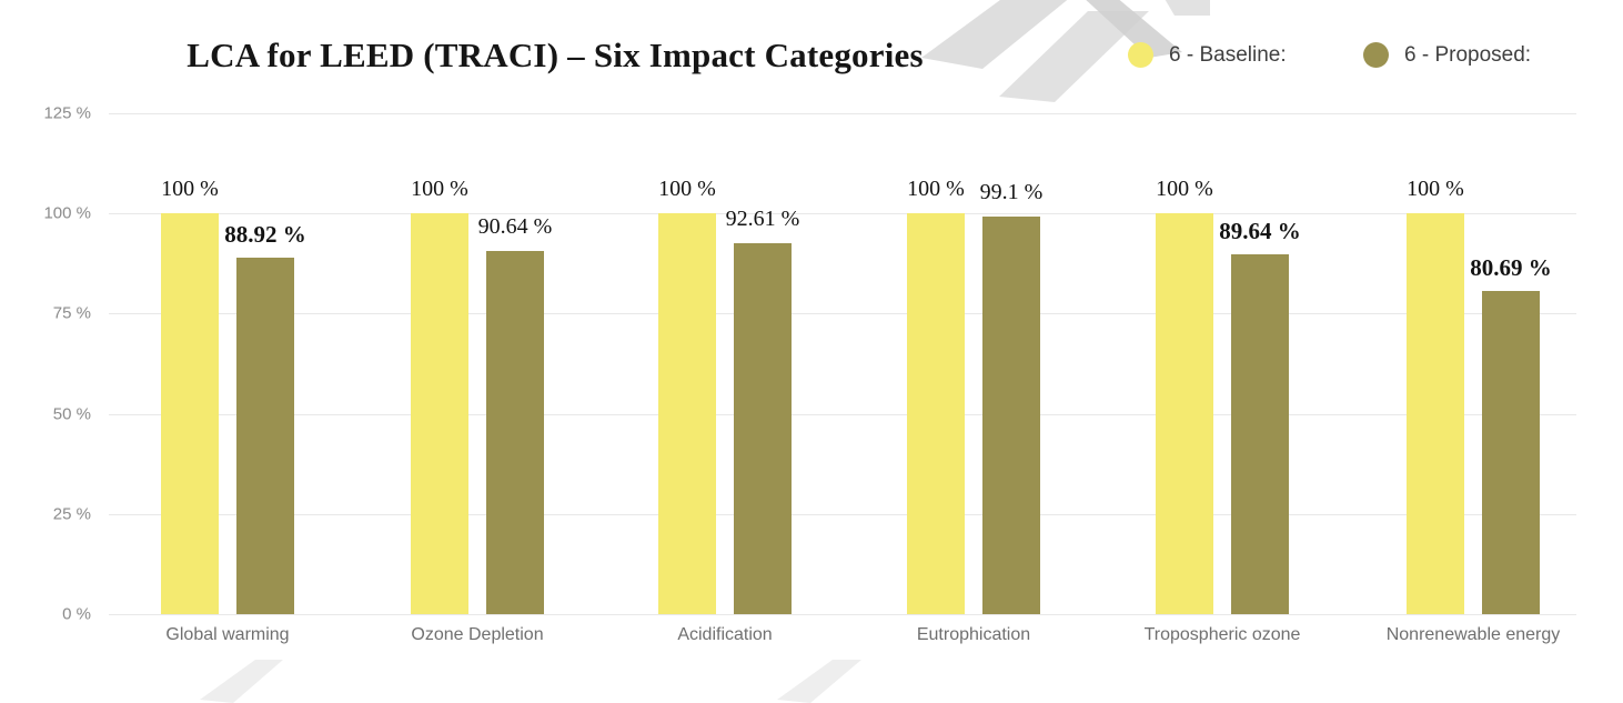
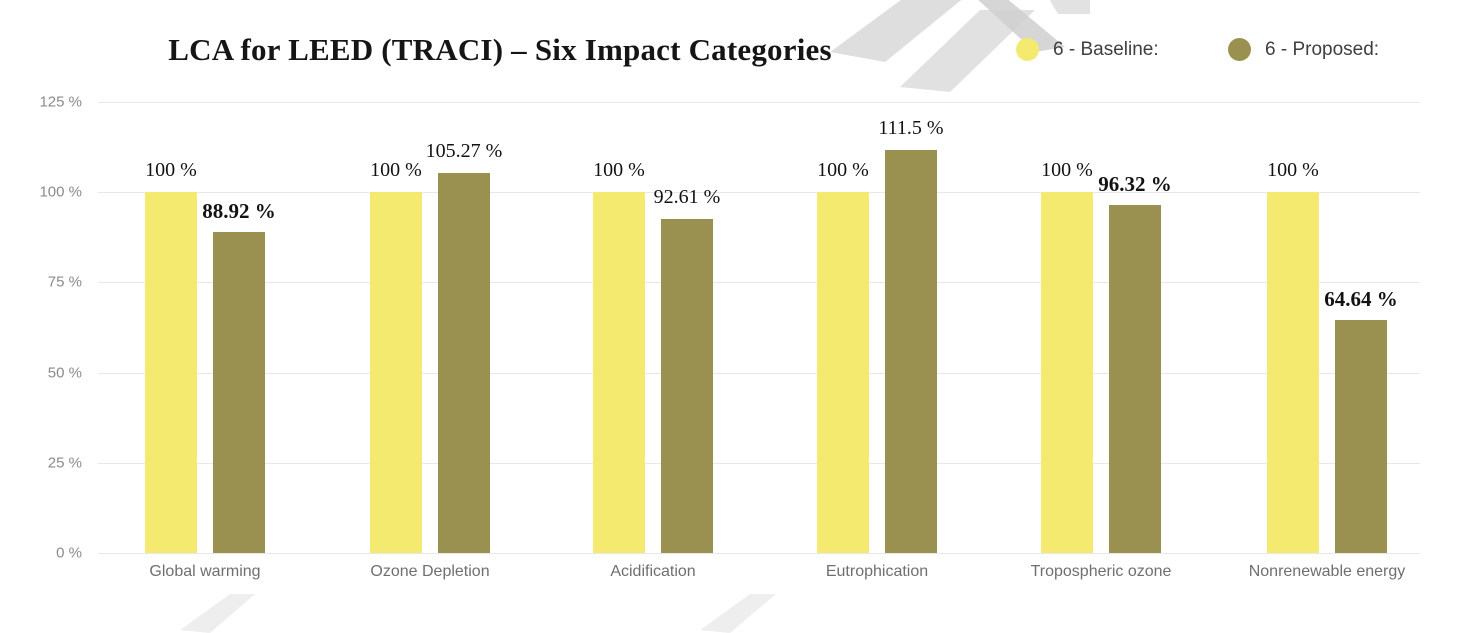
6 - Proposed:/Ozone Depletion: 90.64 -> 105.27
6 - Proposed:/Eutrophication: 99.1 -> 111.5
6 - Proposed:/Tropospheric ozone: 89.64 -> 96.32
6 - Proposed:/Nonrenewable energy: 80.69 -> 64.64
